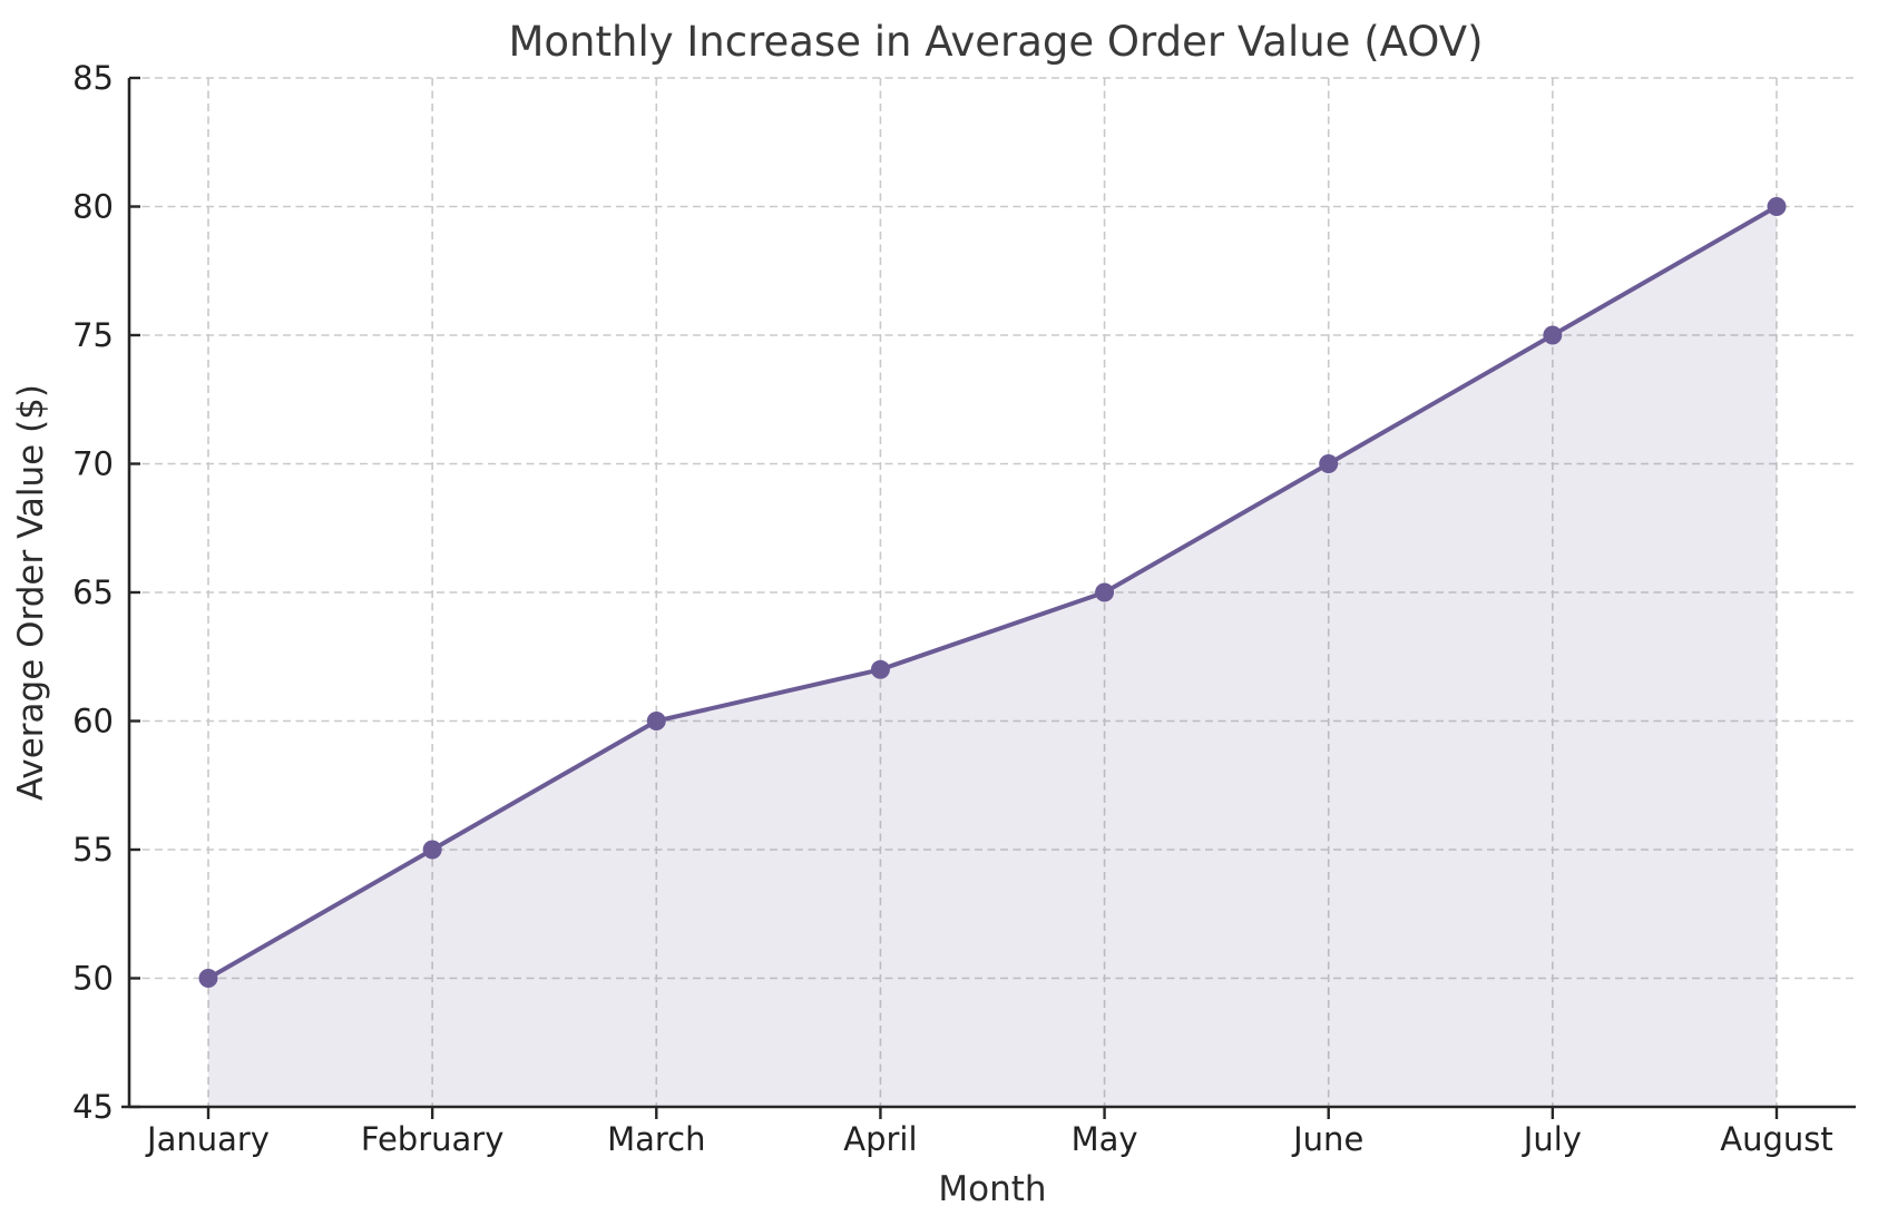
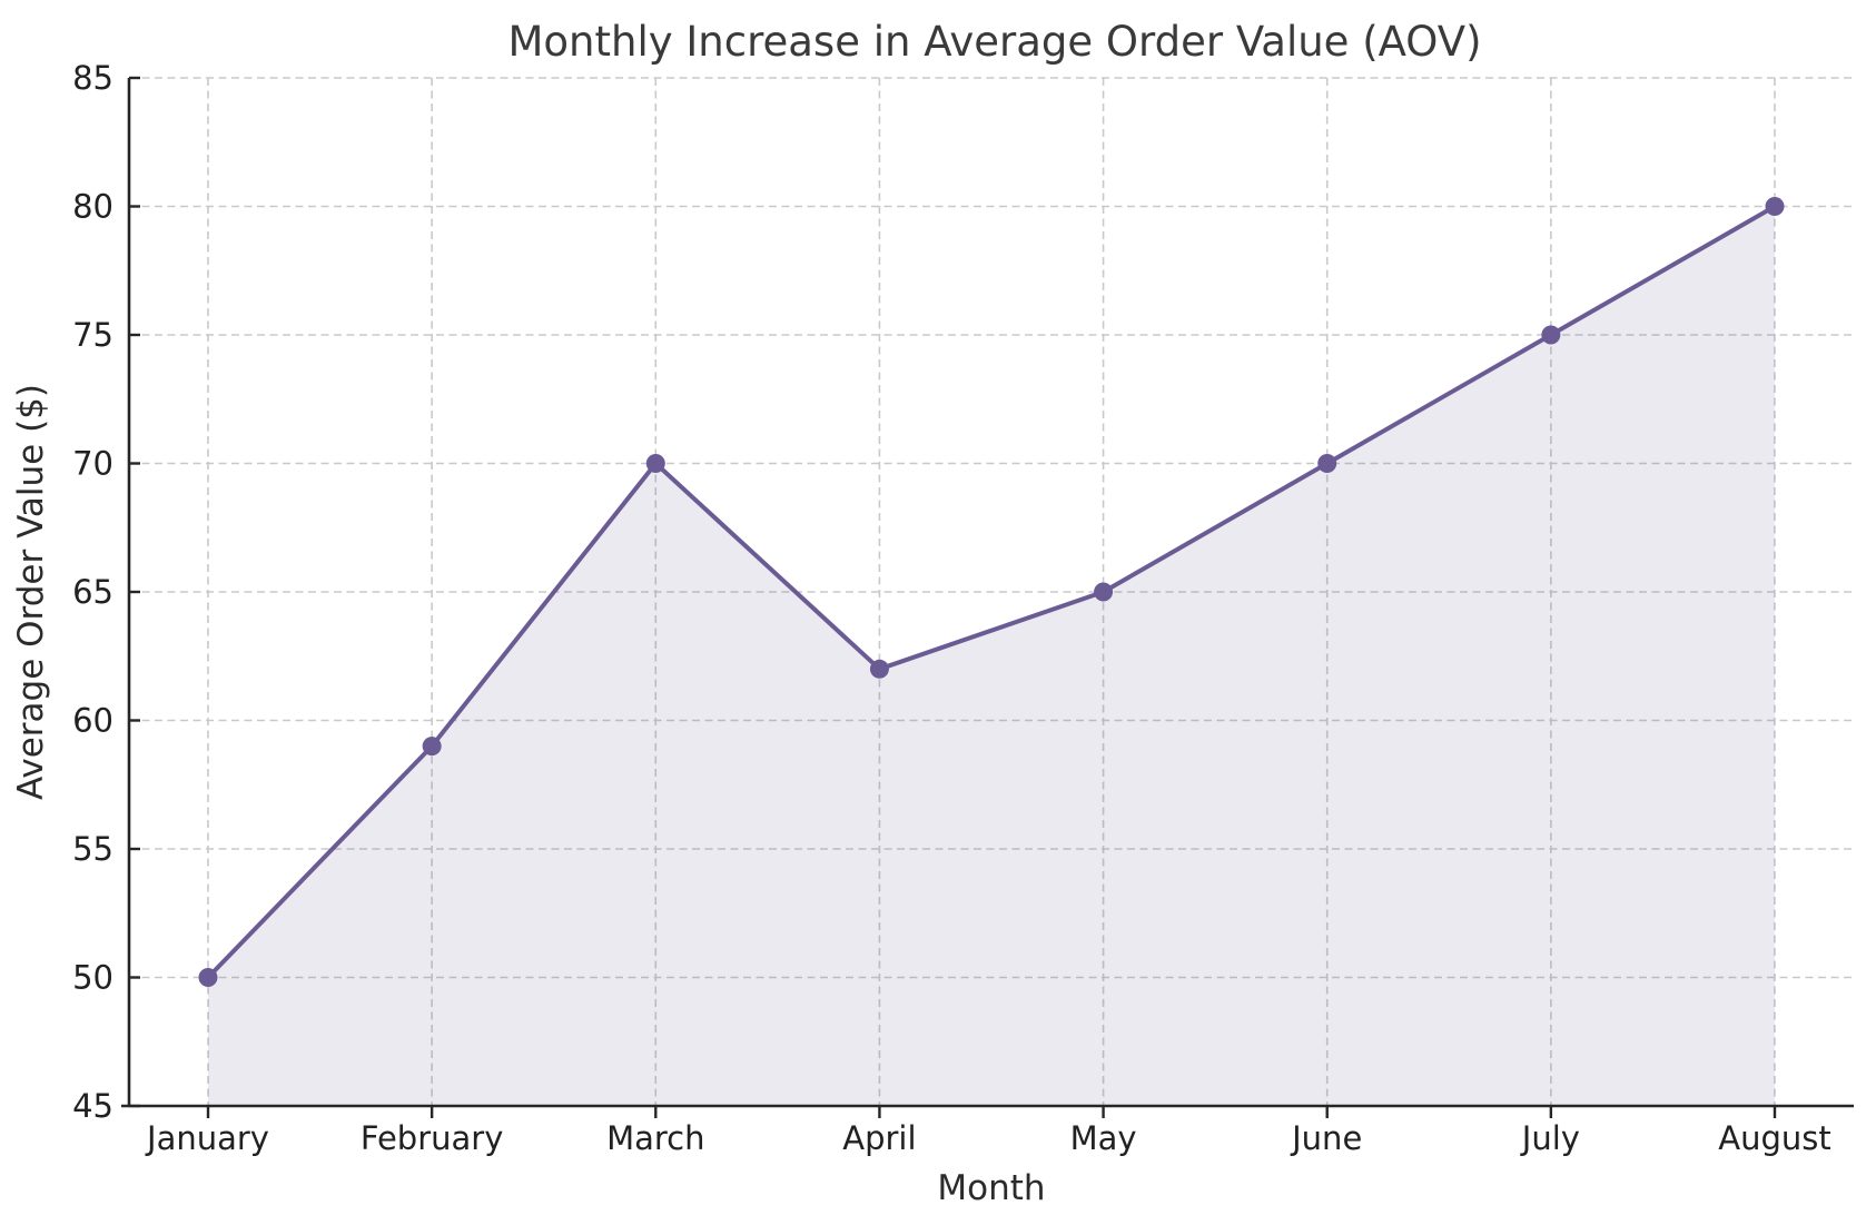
February: 55 -> 59
March: 60 -> 70
